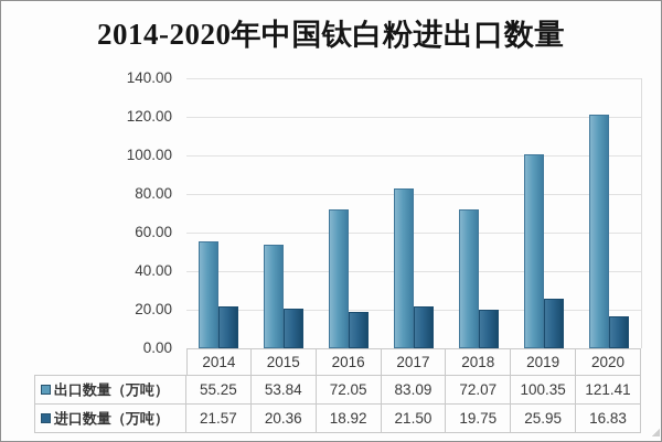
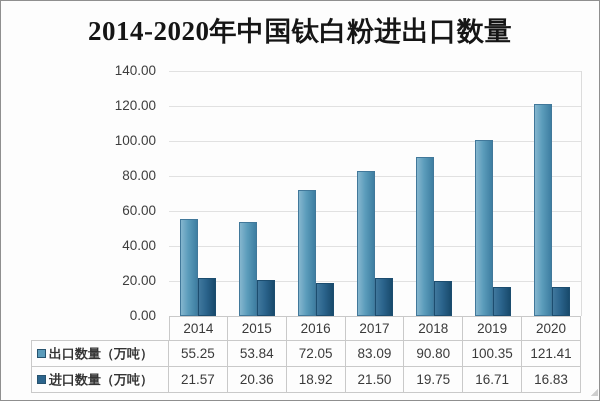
出口数量（万吨）/2018: 72.07 -> 90.80
进口数量（万吨）/2019: 25.95 -> 16.71
